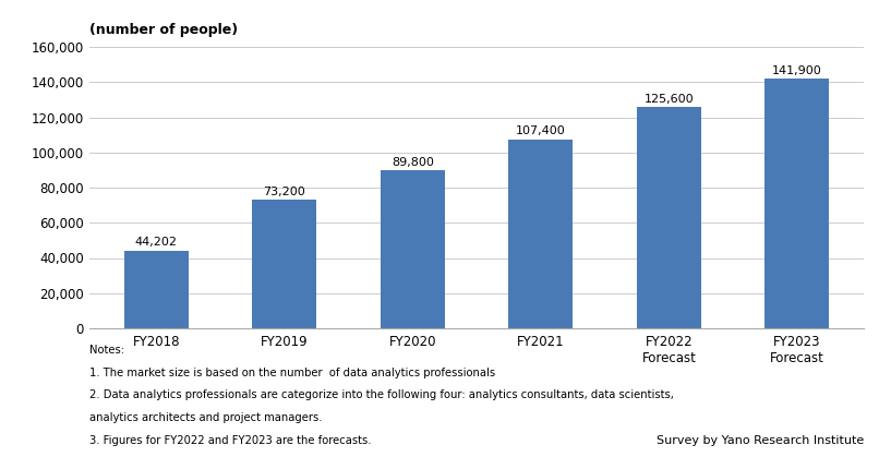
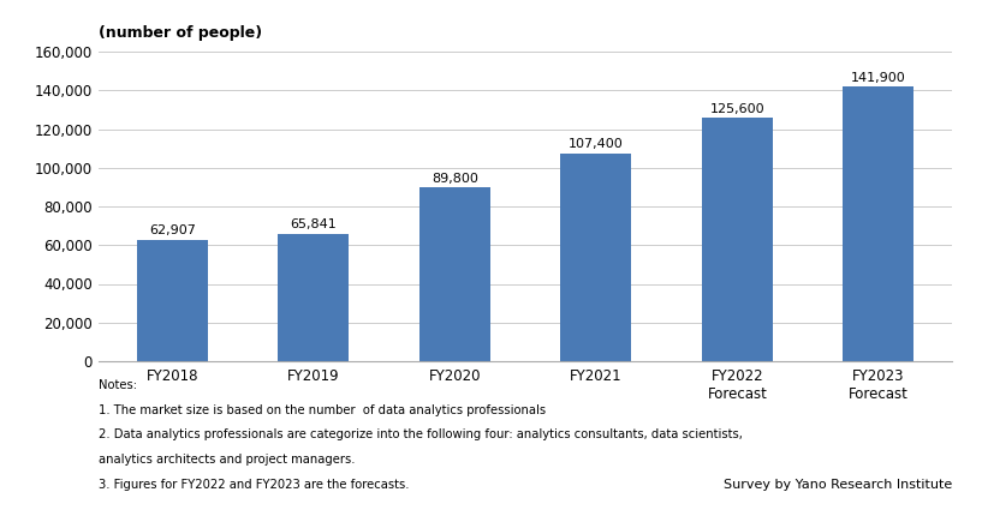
FY2018: 44,202 -> 62,907
FY2019: 73,200 -> 65,841
